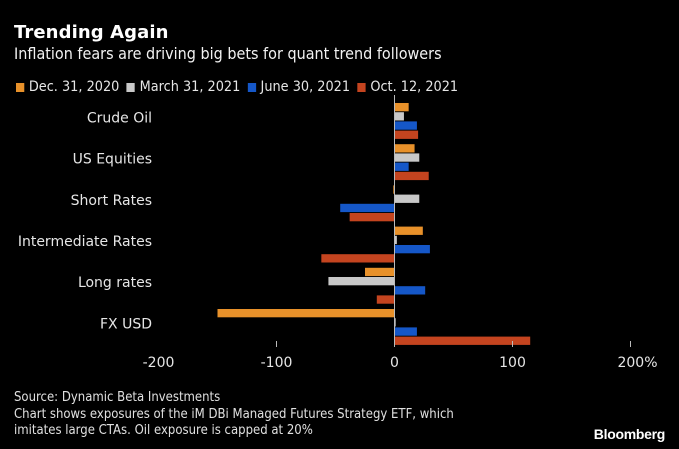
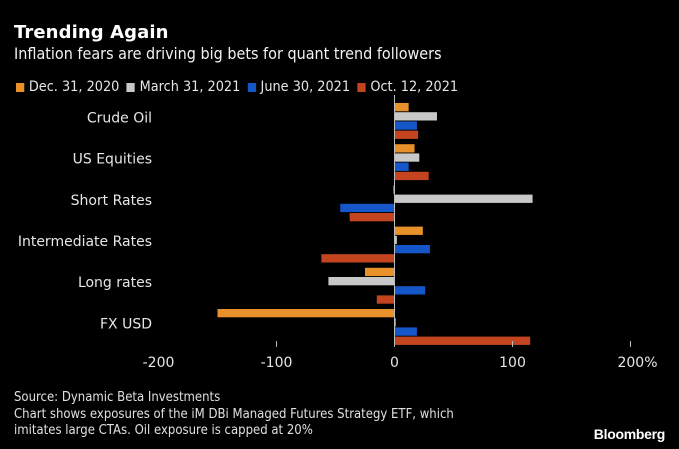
March 31, 2021/Crude Oil: 8% -> 36%
March 31, 2021/Short Rates: 21% -> 117%
